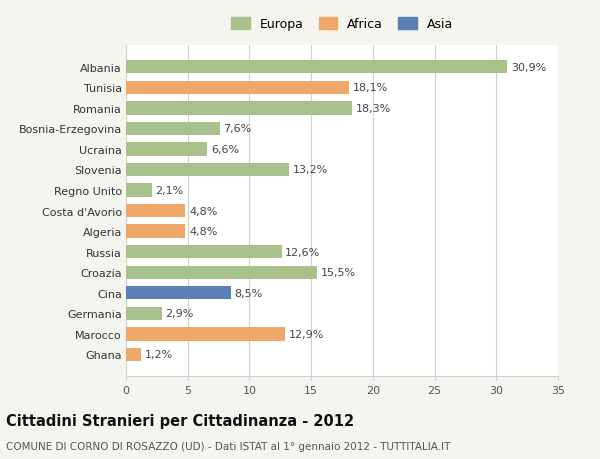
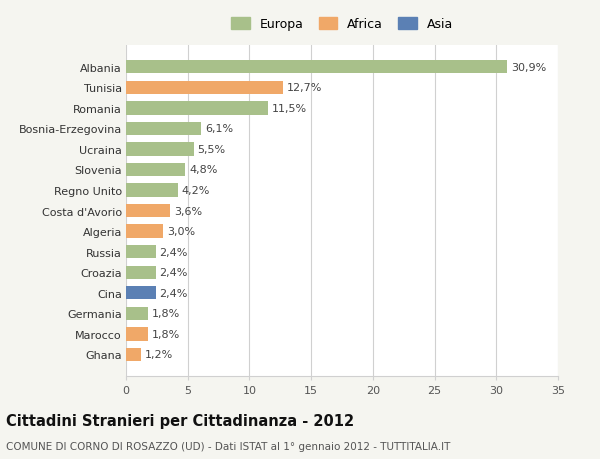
Tunisia: 18,1% -> 12,7%
Romania: 18,3% -> 11,5%
Bosnia-Erzegovina: 7,6% -> 6,1%
Ucraina: 6,6% -> 5,5%
Slovenia: 13,2% -> 4,8%
Regno Unito: 2,1% -> 4,2%
Costa d'Avorio: 4,8% -> 3,6%
Algeria: 4,8% -> 3,0%
Russia: 12,6% -> 2,4%
Croazia: 15,5% -> 2,4%
Cina: 8,5% -> 2,4%
Germania: 2,9% -> 1,8%
Marocco: 12,9% -> 1,8%
